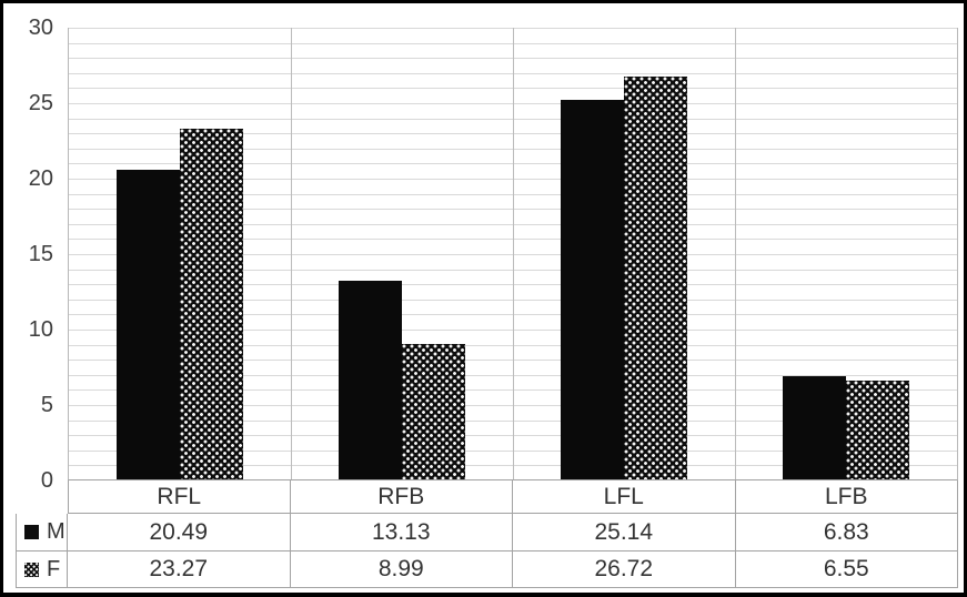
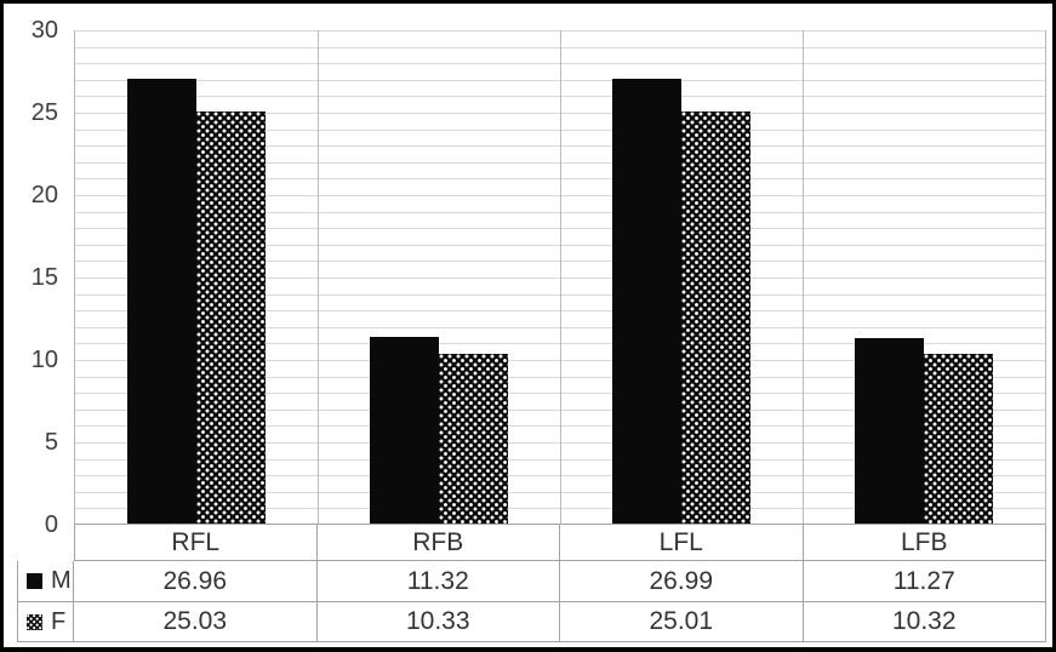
M/RFL: 20.49 -> 26.96
F/RFL: 23.27 -> 25.03
M/RFB: 13.13 -> 11.32
F/RFB: 8.99 -> 10.33
M/LFL: 25.14 -> 26.99
F/LFL: 26.72 -> 25.01
M/LFB: 6.83 -> 11.27
F/LFB: 6.55 -> 10.32
